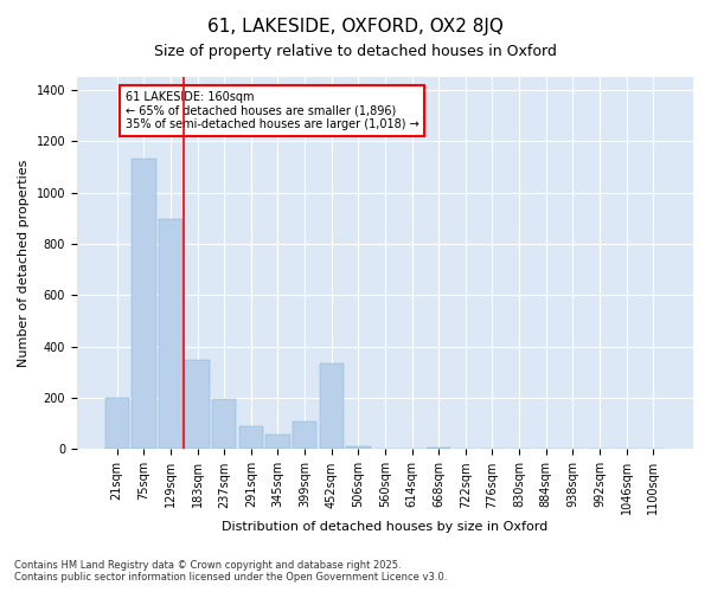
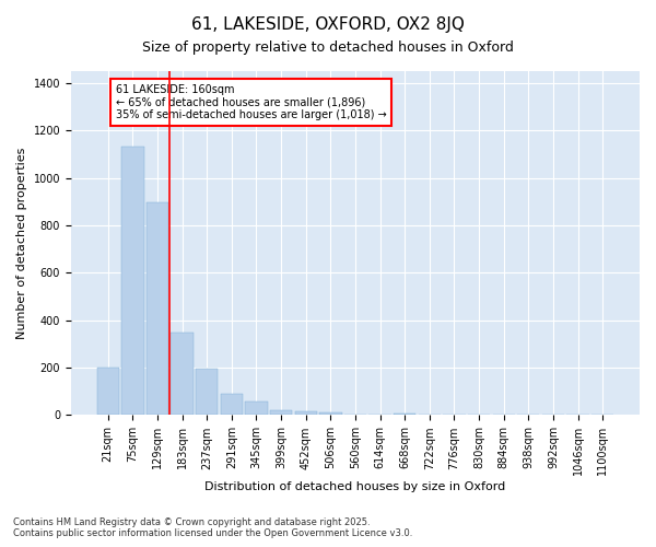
399sqm: 110 -> 22
452sqm: 335 -> 18
